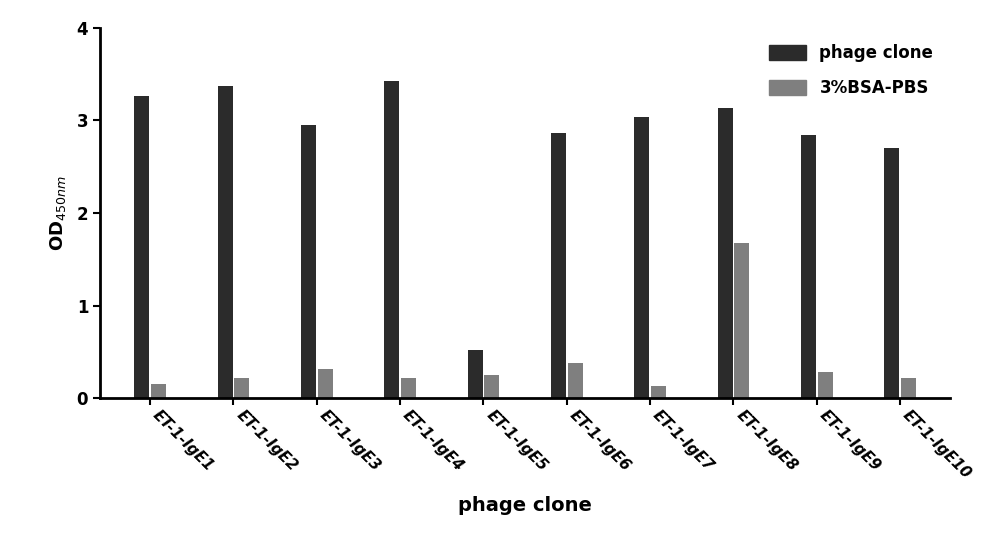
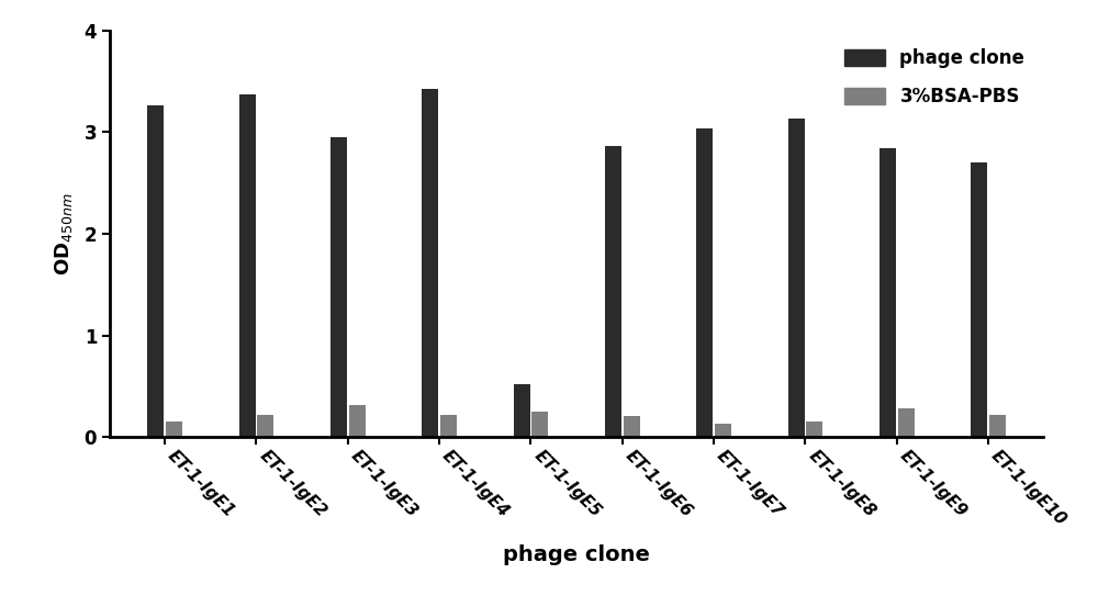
3%BSA-PBS/ET-1-IgE6: 0.38 -> 0.21
3%BSA-PBS/ET-1-IgE8: 1.68 -> 0.15
